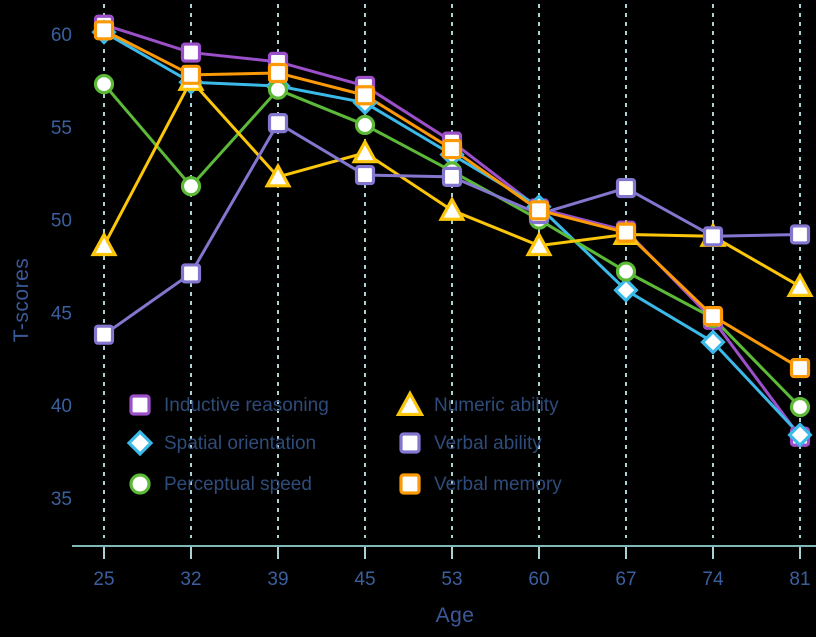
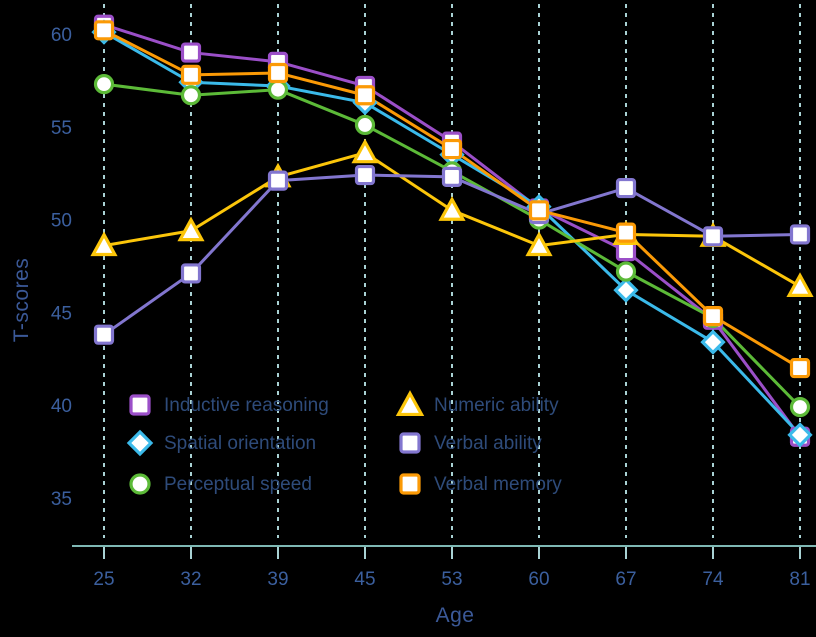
Perceptual speed/32: 51.8 -> 56.7
Numeric ability/32: 57.5 -> 49.4
Verbal ability/39: 55.2 -> 52.1
Inductive reasoning/67: 49.4 -> 48.3
